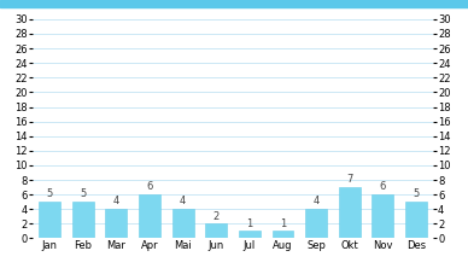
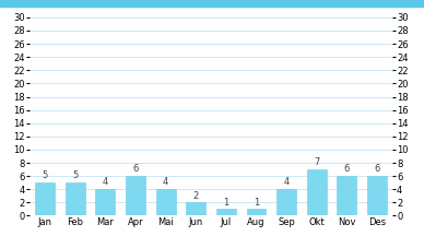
Des: 5 -> 6
